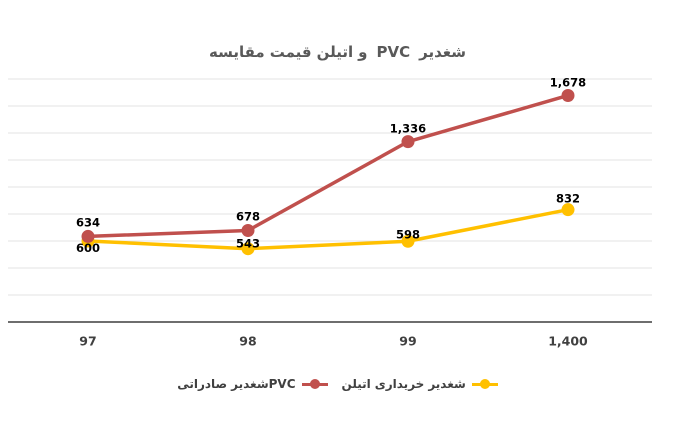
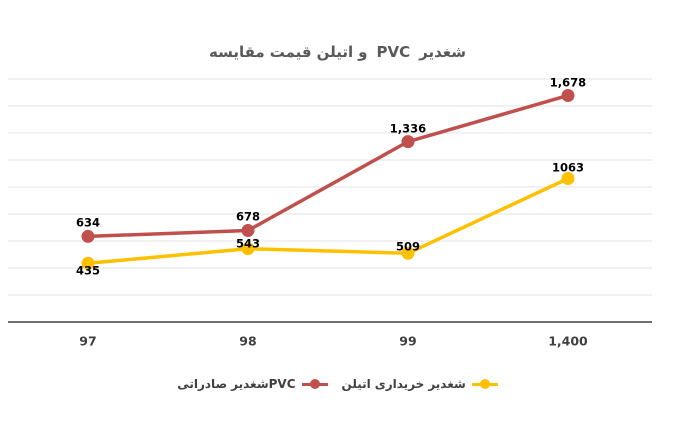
اتیلن خریداری شغدیر/97: 600 -> 435
اتیلن خریداری شغدیر/99: 598 -> 509
اتیلن خریداری شغدیر/1,400: 832 -> 1063
